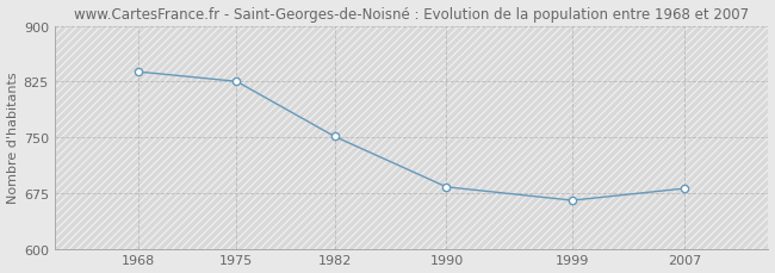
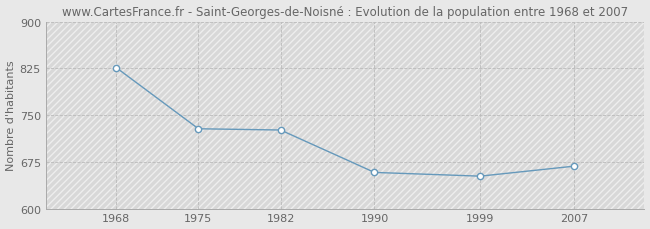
1968: 838 -> 826
1975: 825 -> 728
1982: 751 -> 726
1990: 683 -> 658
1999: 665 -> 652
2007: 681 -> 668
